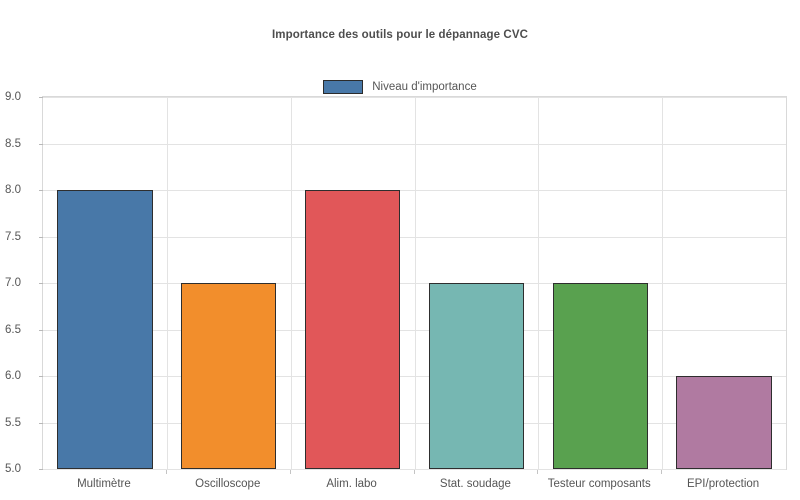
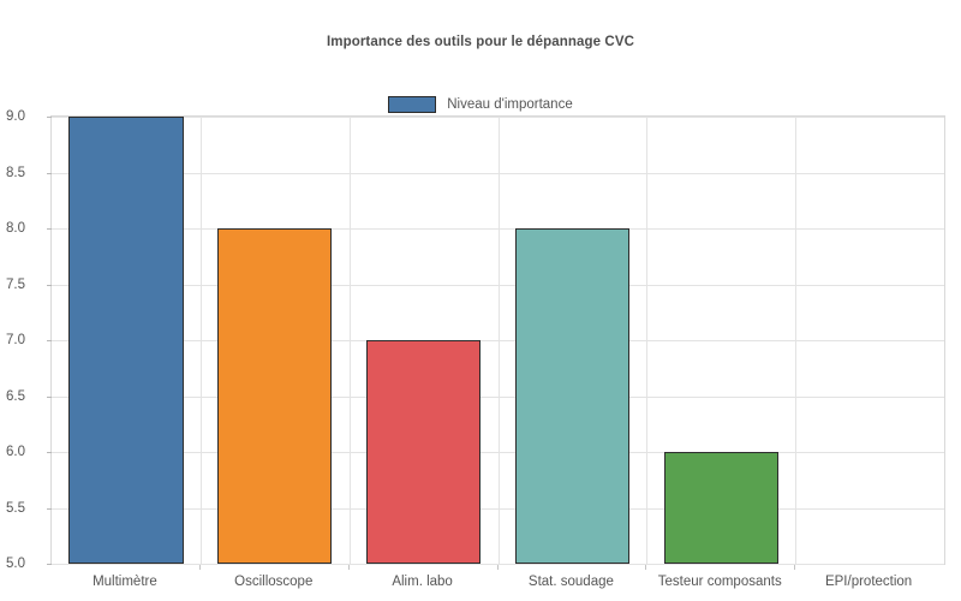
Multimètre: 8 -> 9
Oscilloscope: 7 -> 8
Alim. labo: 8 -> 7
Stat. soudage: 7 -> 8
Testeur composants: 7 -> 6
EPI/protection: 6 -> 5
